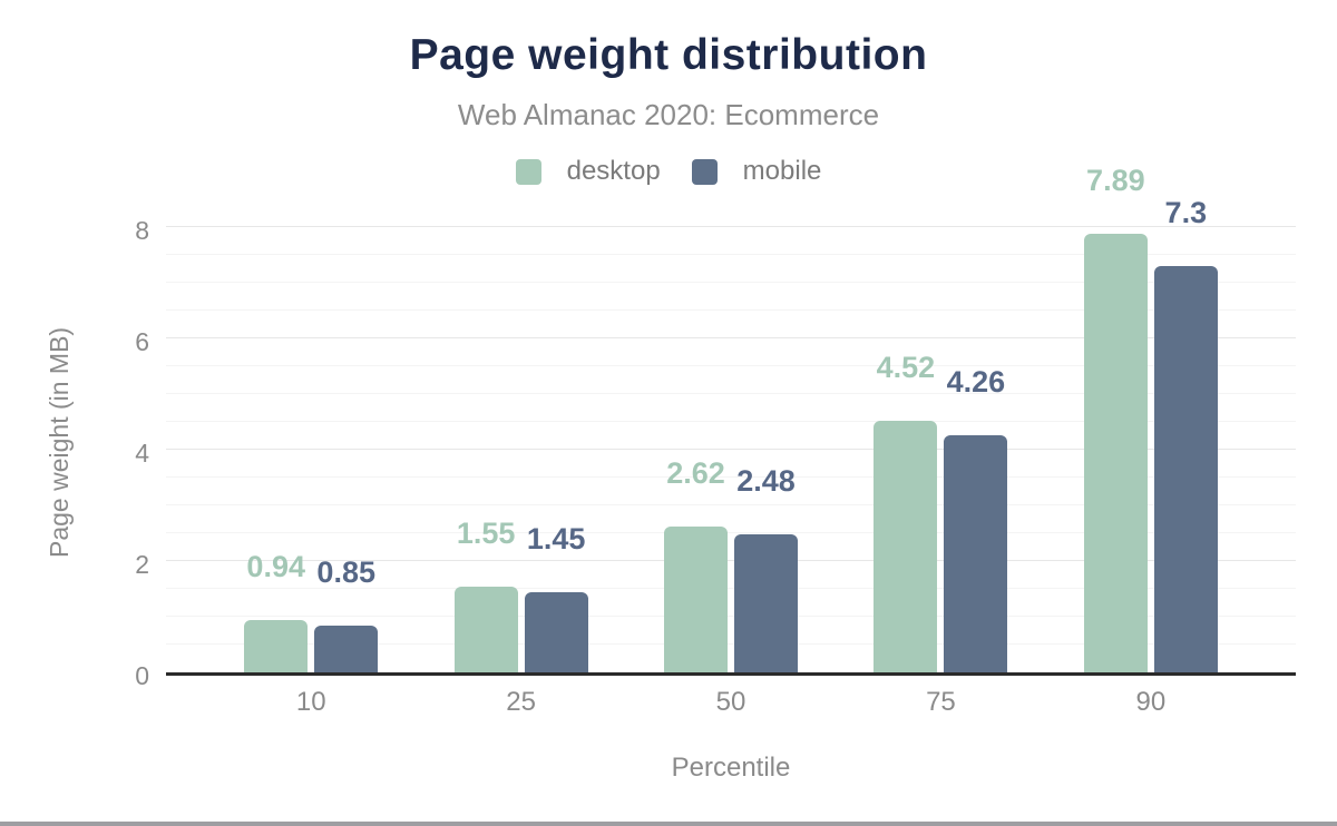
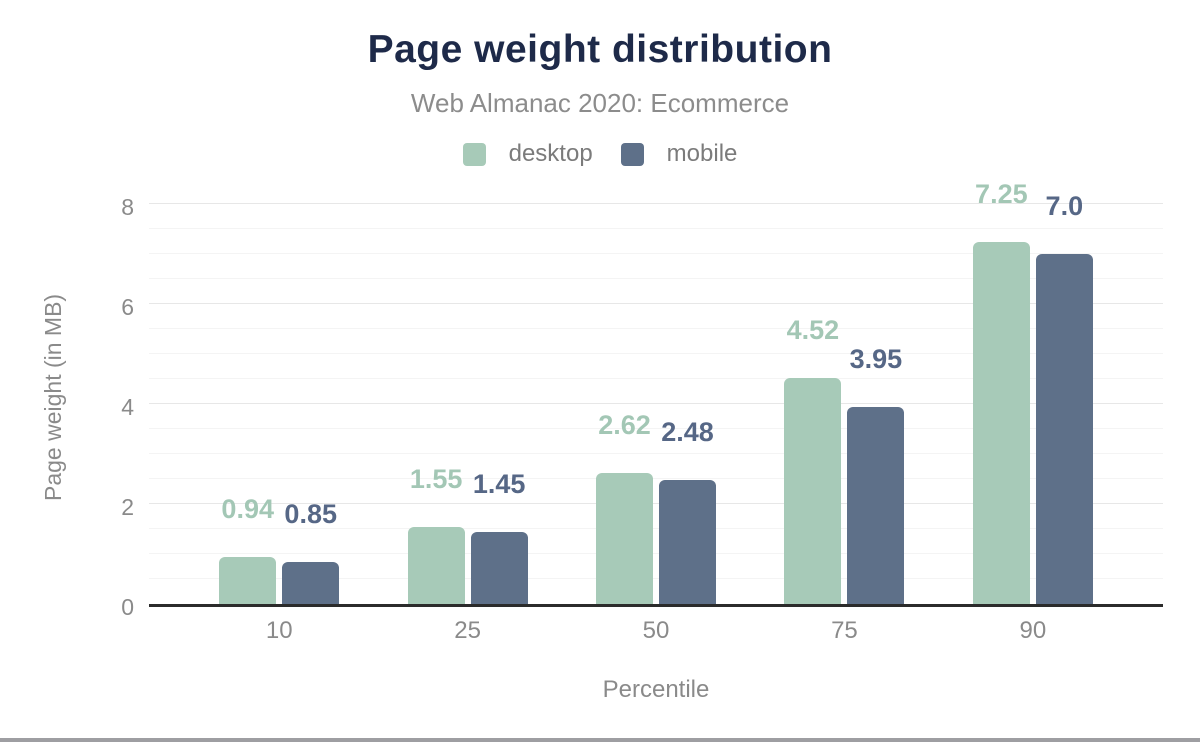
mobile/75: 4.26 -> 3.95
desktop/90: 7.89 -> 7.25
mobile/90: 7.3 -> 7.0
